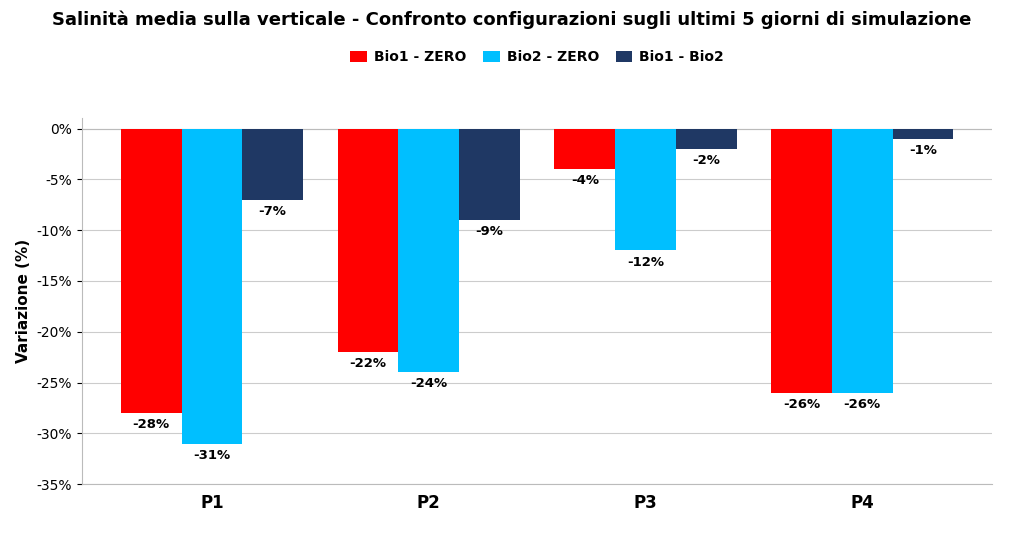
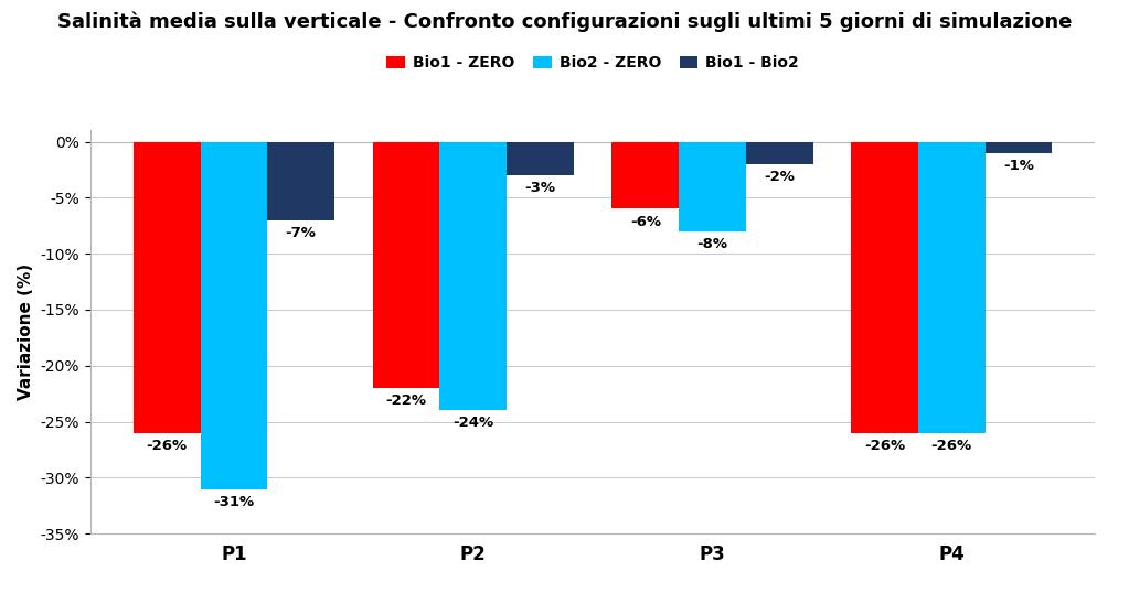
Bio1 - ZERO/P1: -28% -> -26%
Bio1 - Bio2/P2: -9% -> -3%
Bio1 - ZERO/P3: -4% -> -6%
Bio2 - ZERO/P3: -12% -> -8%
